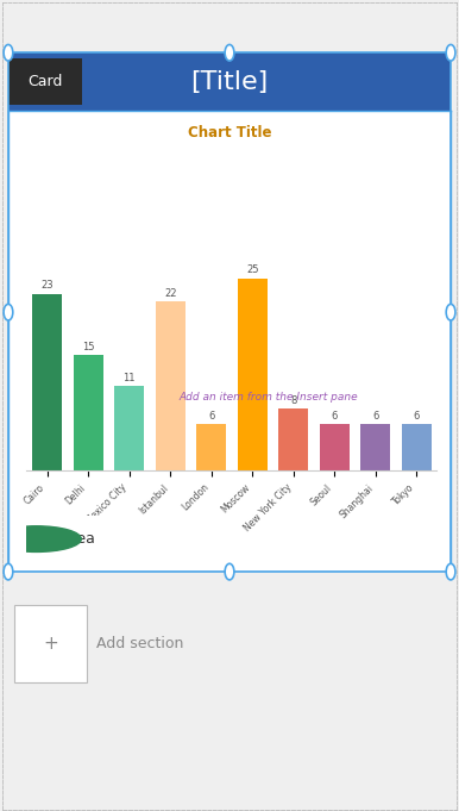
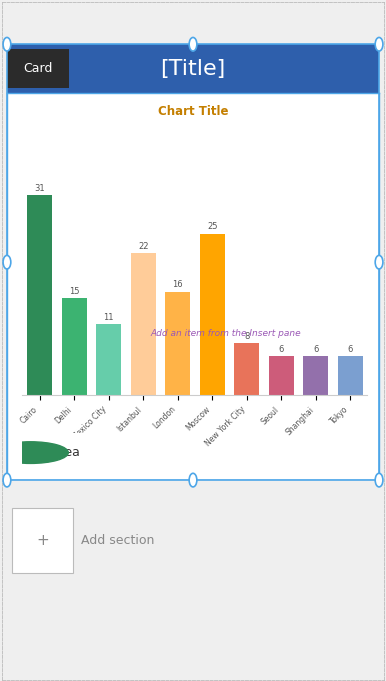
Cairo: 23 -> 31
London: 6 -> 16
